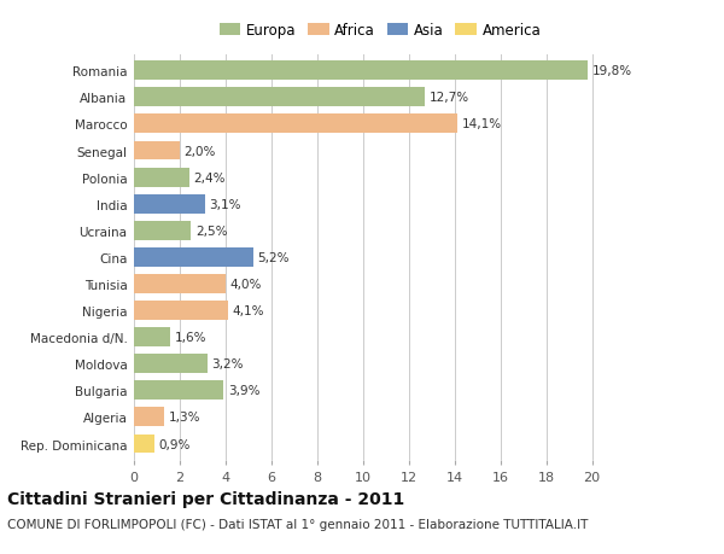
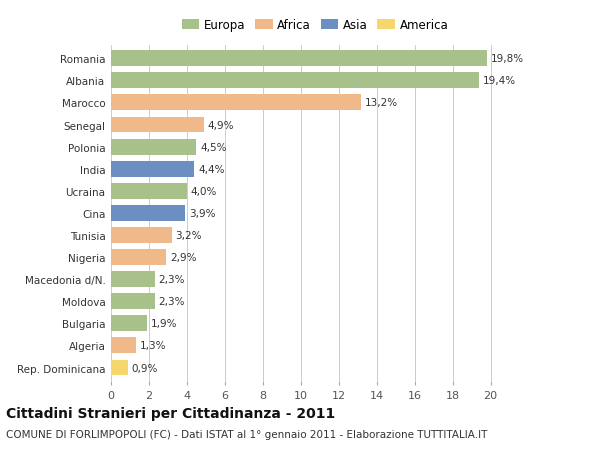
Albania: 12,7% -> 19,4%
Marocco: 14,1% -> 13,2%
Senegal: 2,0% -> 4,9%
Polonia: 2,4% -> 4,5%
India: 3,1% -> 4,4%
Ucraina: 2,5% -> 4,0%
Cina: 5,2% -> 3,9%
Tunisia: 4,0% -> 3,2%
Nigeria: 4,1% -> 2,9%
Macedonia d/N.: 1,6% -> 2,3%
Moldova: 3,2% -> 2,3%
Bulgaria: 3,9% -> 1,9%
